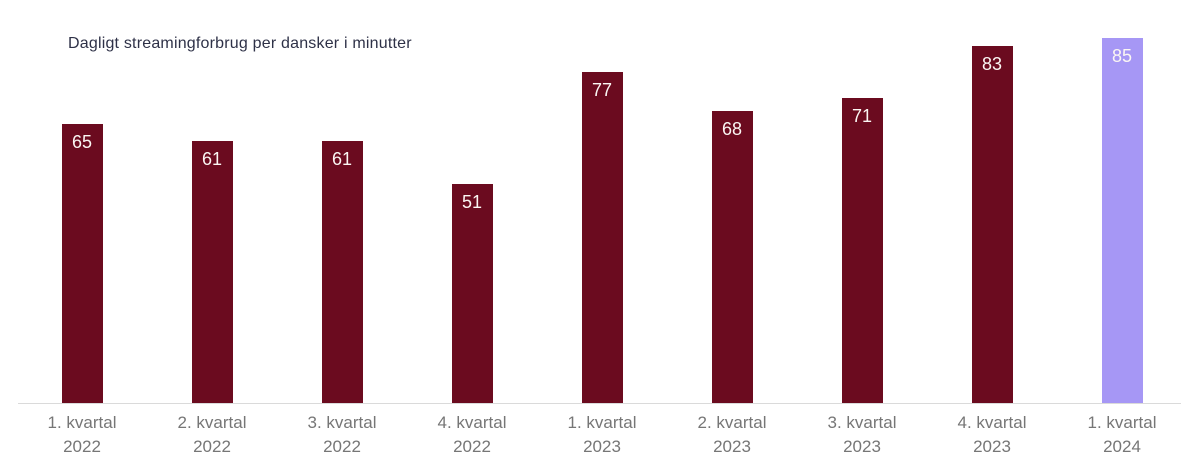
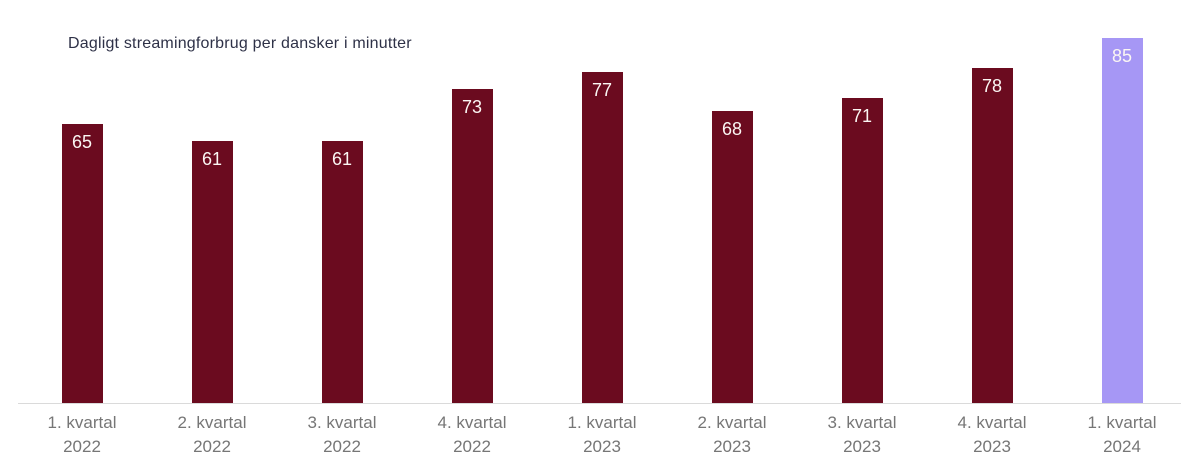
4. kvartal 2022: 51 -> 73
4. kvartal 2023: 83 -> 78
